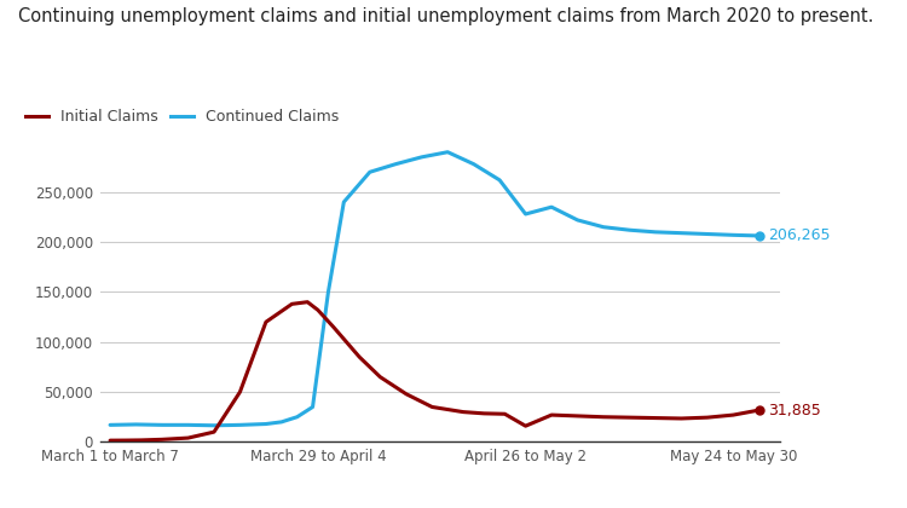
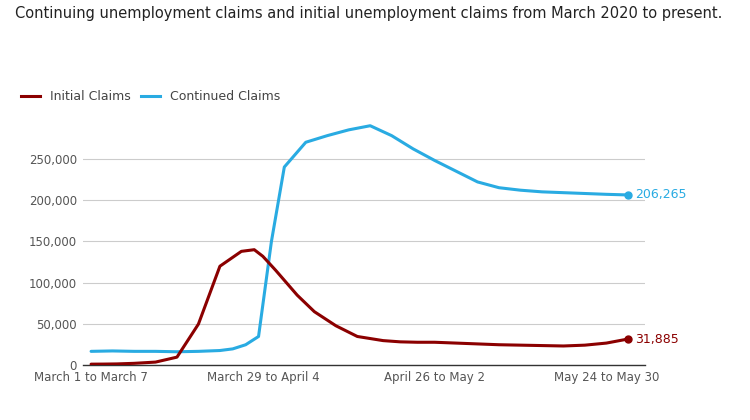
Initial Claims/April 26 to May 2: 16,000 -> 28,000
Continued Claims/April 26 to May 2: 228,000 -> 248,000
